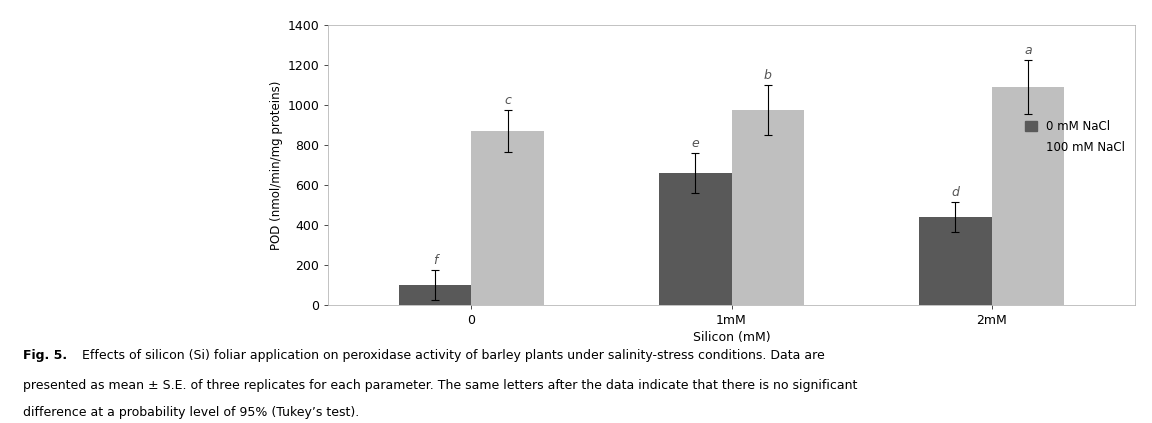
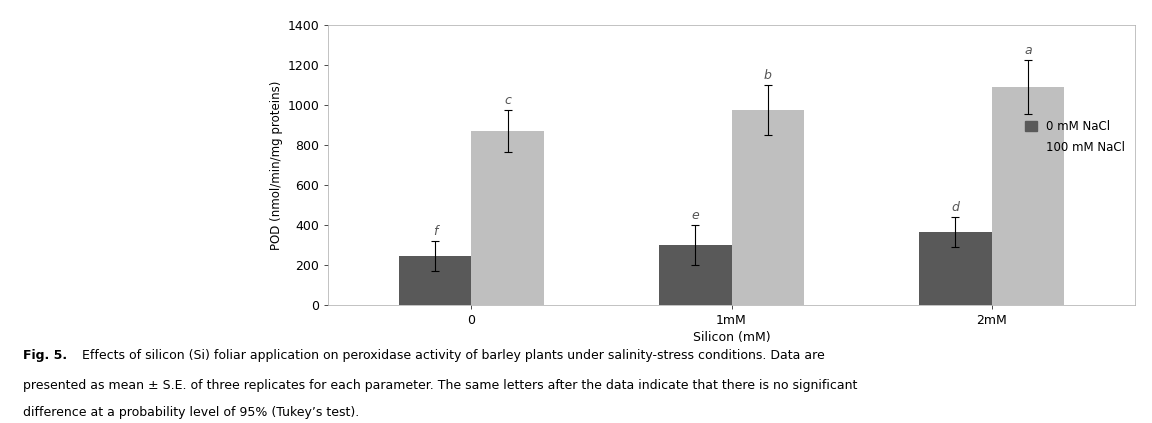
0 mM NaCl/0: 100 -> 240
0 mM NaCl/1mM: 660 -> 300
0 mM NaCl/2mM: 440 -> 360
